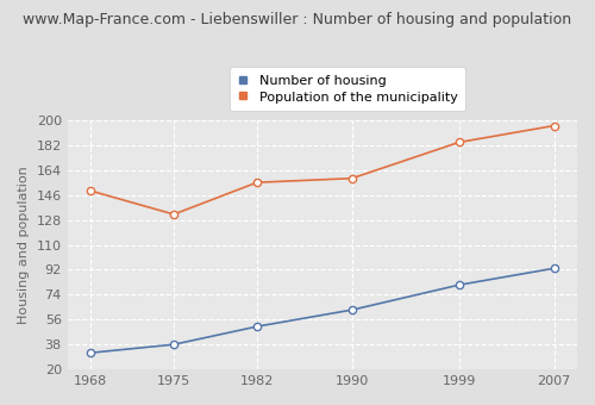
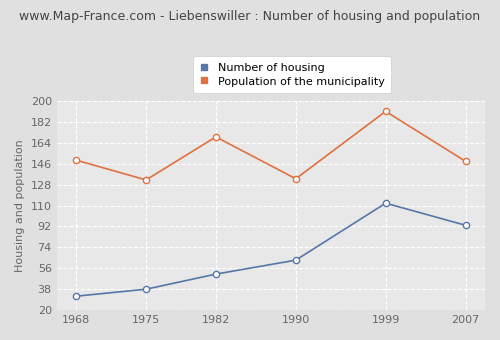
Population of the municipality/1982: 155 -> 169
Population of the municipality/1990: 158 -> 133
Number of housing/1999: 81 -> 112
Population of the municipality/1999: 184 -> 191
Population of the municipality/2007: 196 -> 148
